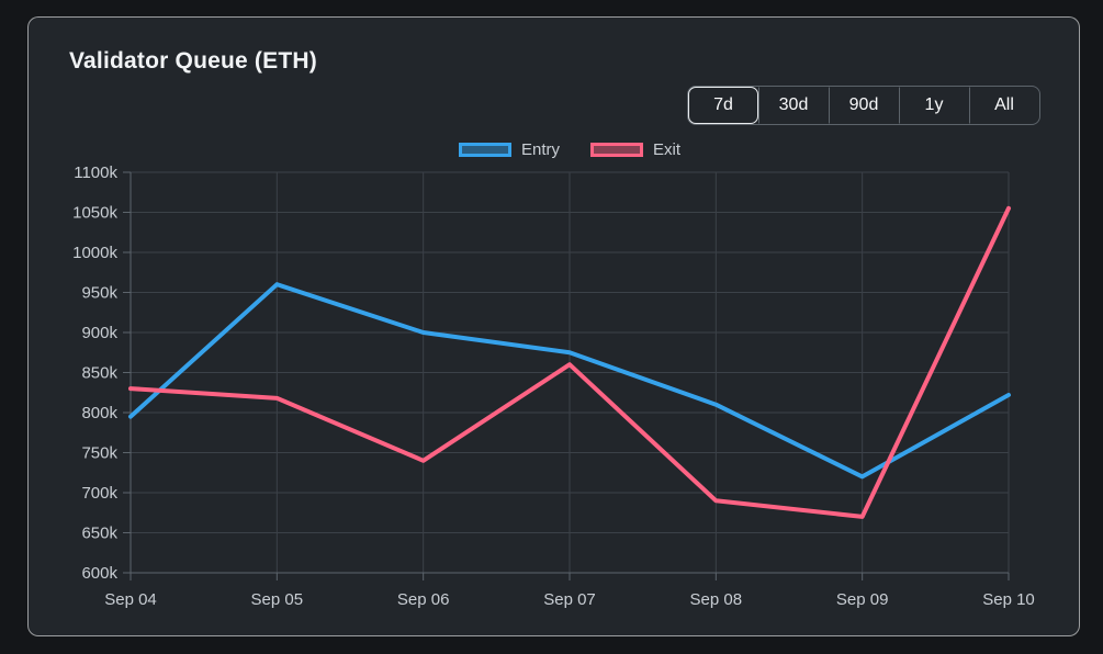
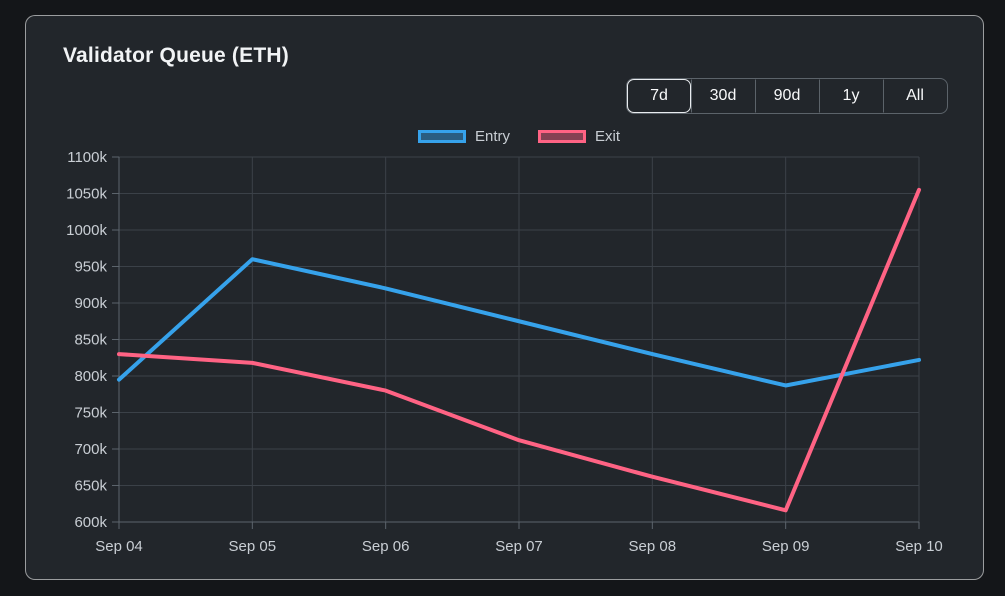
Entry/Sep 06: 900k -> 920k
Exit/Sep 06: 740k -> 780k
Exit/Sep 07: 860k -> 710k
Entry/Sep 08: 810k -> 830k
Exit/Sep 08: 690k -> 660k
Entry/Sep 09: 720k -> 790k
Exit/Sep 09: 670k -> 620k
